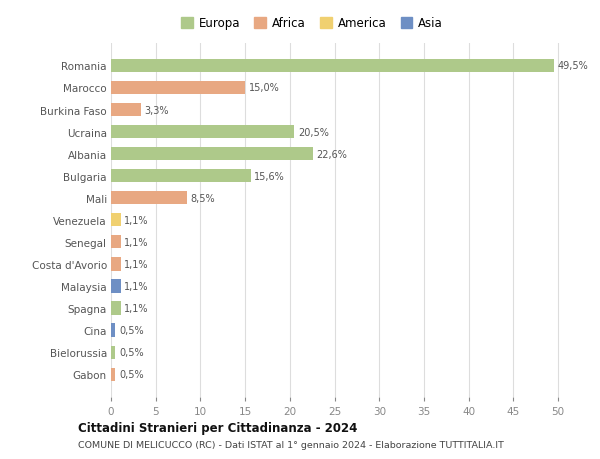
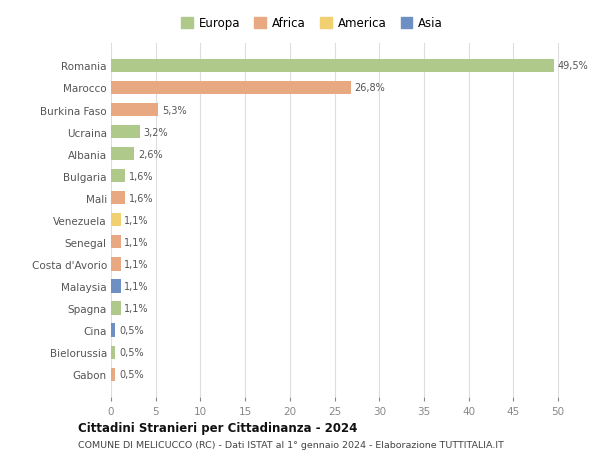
Marocco: 15,0% -> 26,8%
Burkina Faso: 3,3% -> 5,3%
Ucraina: 20,5% -> 3,2%
Albania: 22,6% -> 2,6%
Bulgaria: 15,6% -> 1,6%
Mali: 8,5% -> 1,6%
